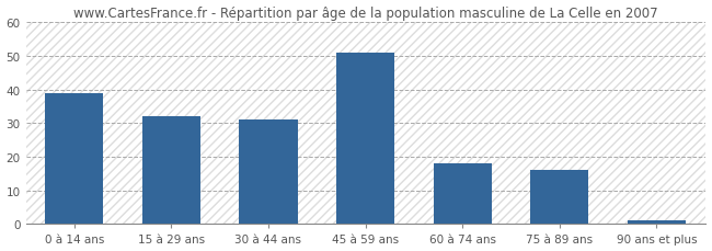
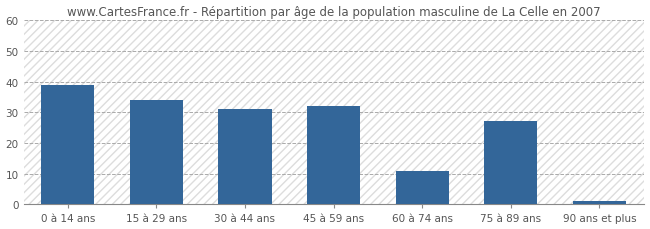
15 à 29 ans: 32 -> 34
45 à 59 ans: 51 -> 32
60 à 74 ans: 18 -> 11
75 à 89 ans: 16 -> 27
